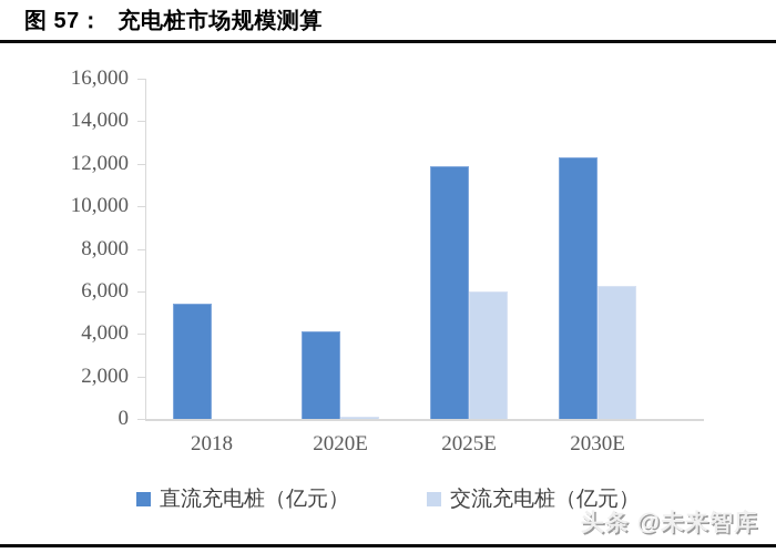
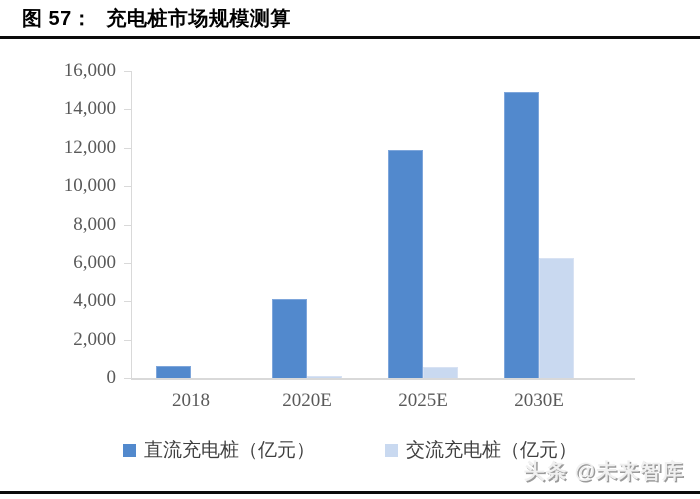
直流充电桩（亿元）/2018: 5400 -> 600
交流充电桩（亿元）/2025E: 6000 -> 600
直流充电桩（亿元）/2030E: 12300 -> 14900
